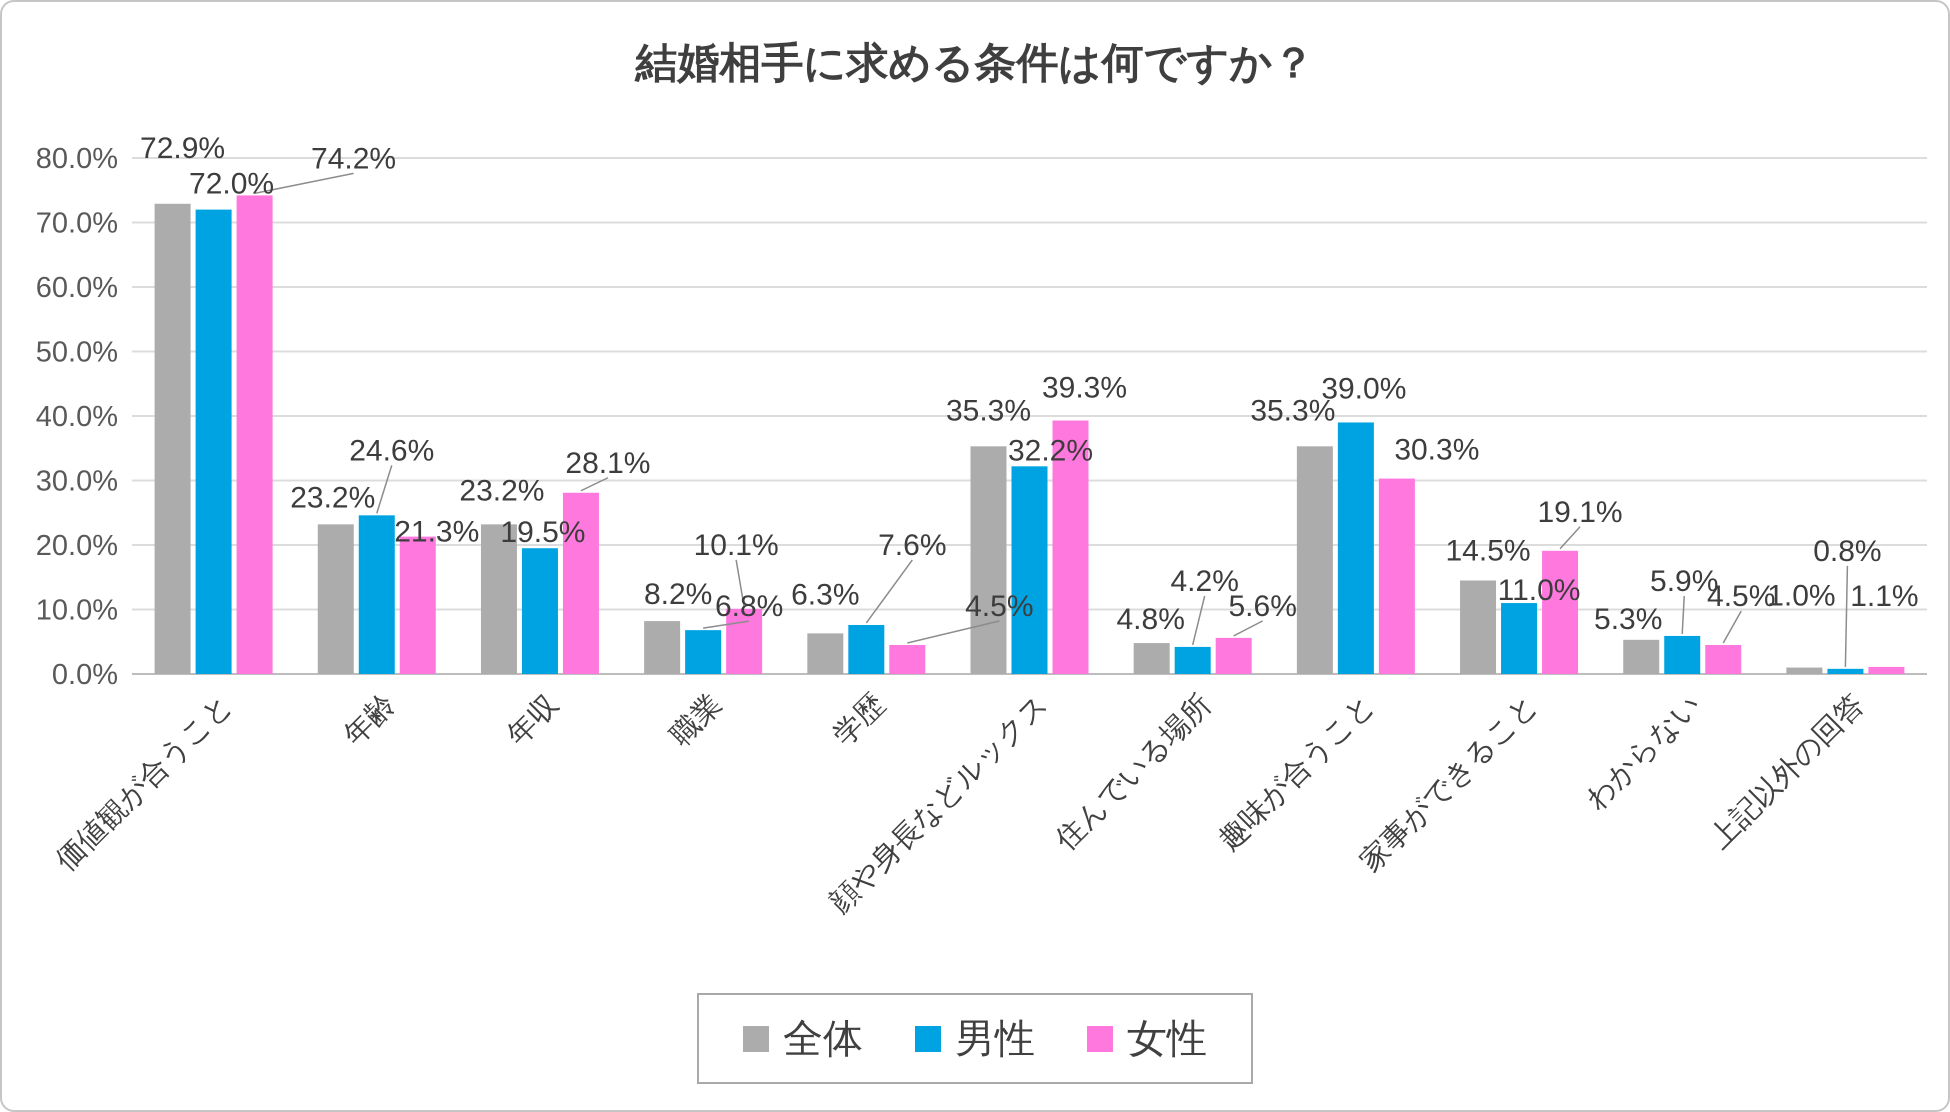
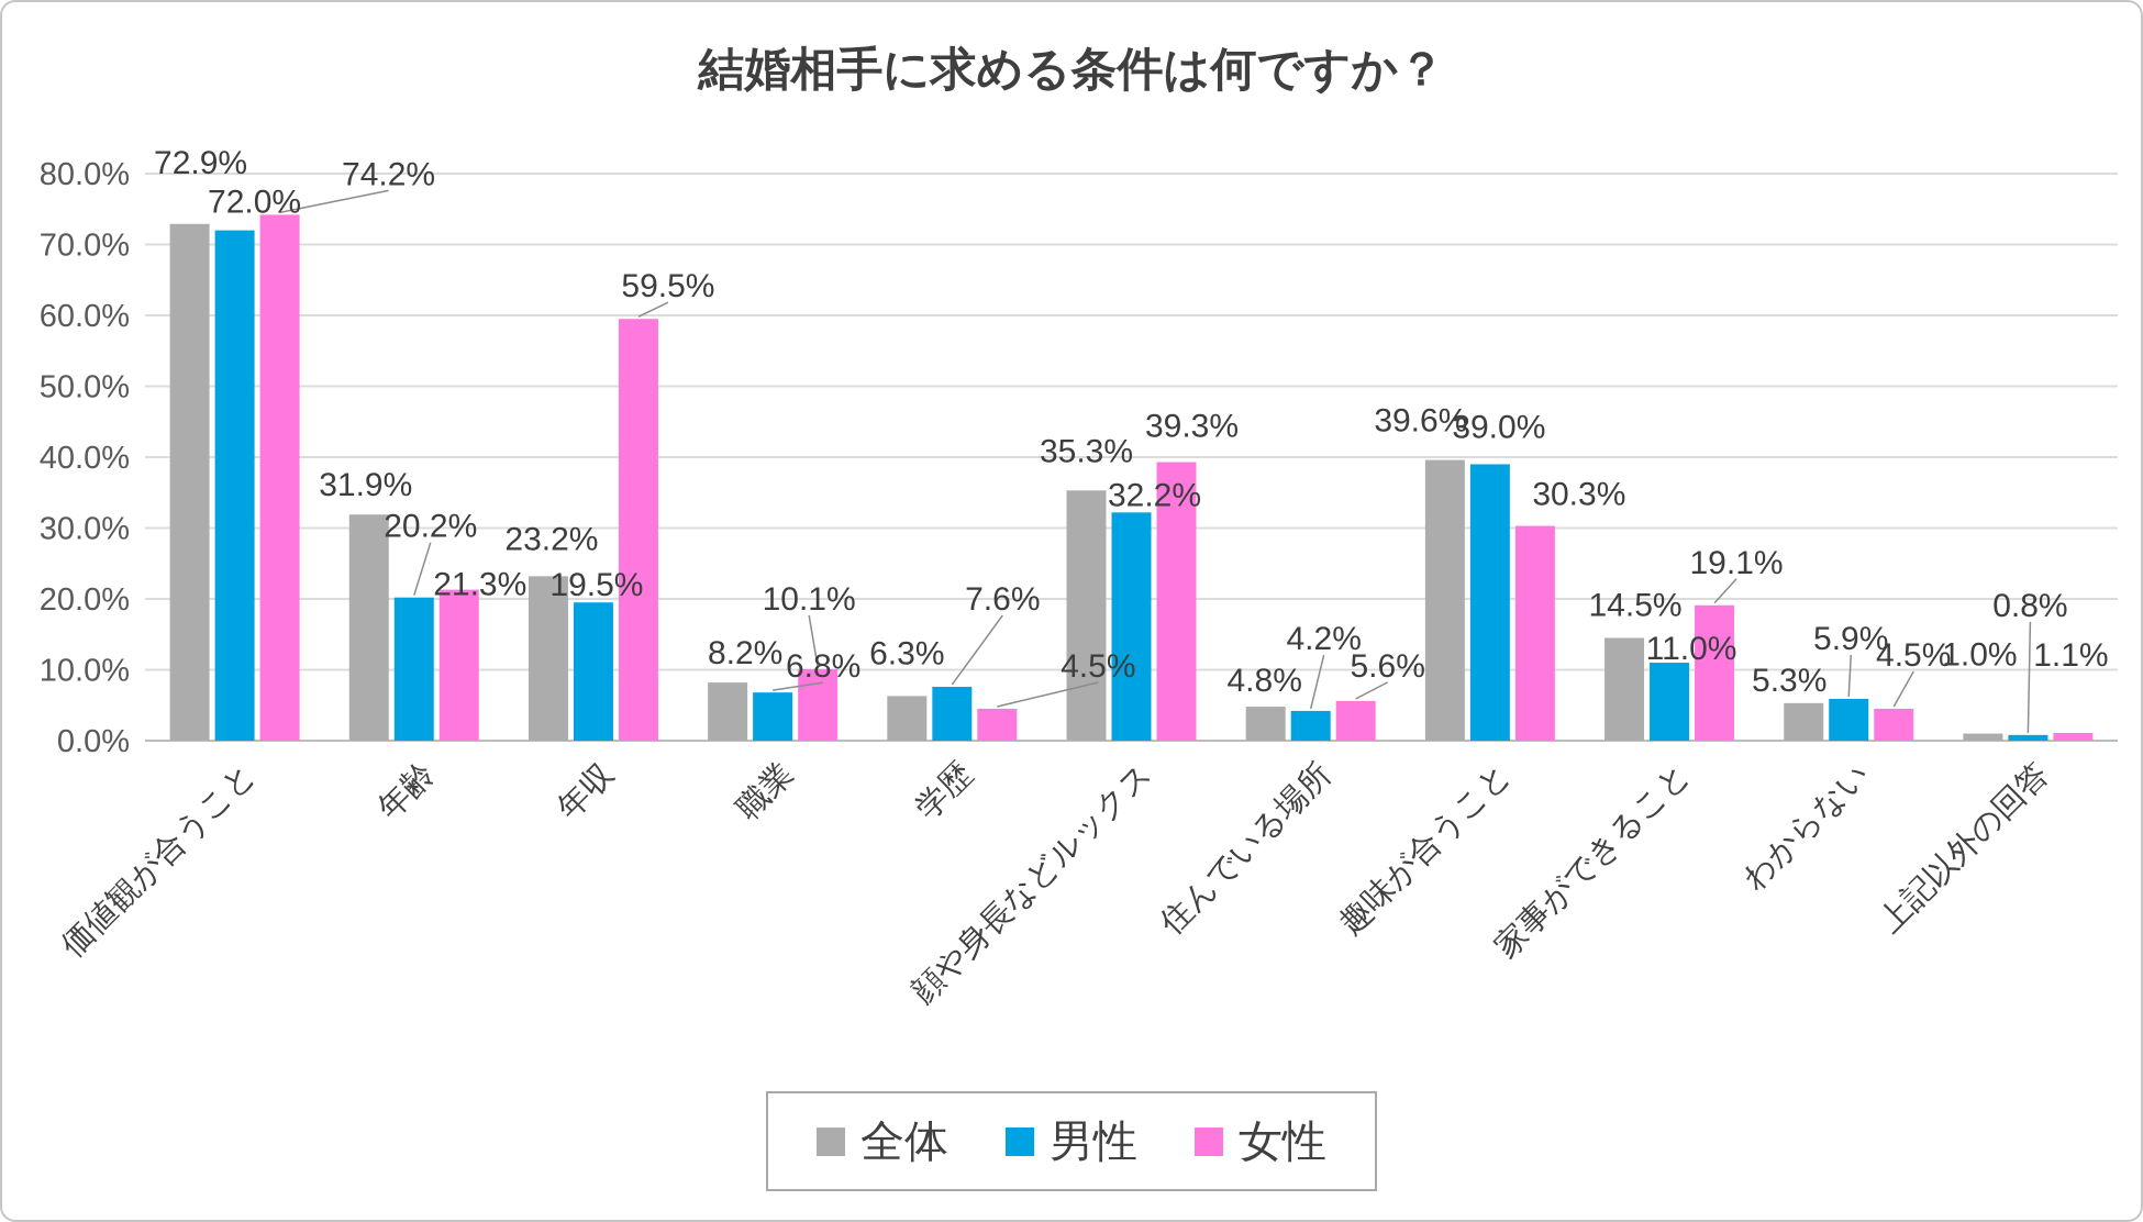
全体/年齢: 23.2% -> 31.9%
男性/年齢: 24.6% -> 20.2%
女性/年収: 28.1% -> 59.5%
全体/趣味が合うこと: 35.3% -> 39.6%
